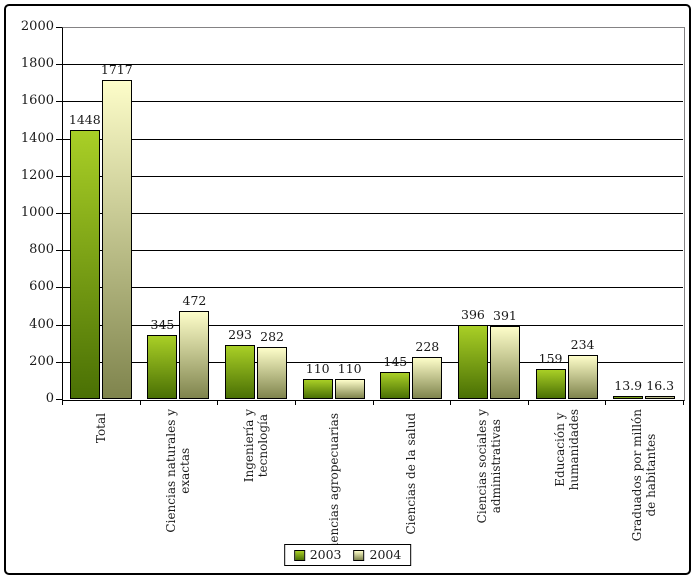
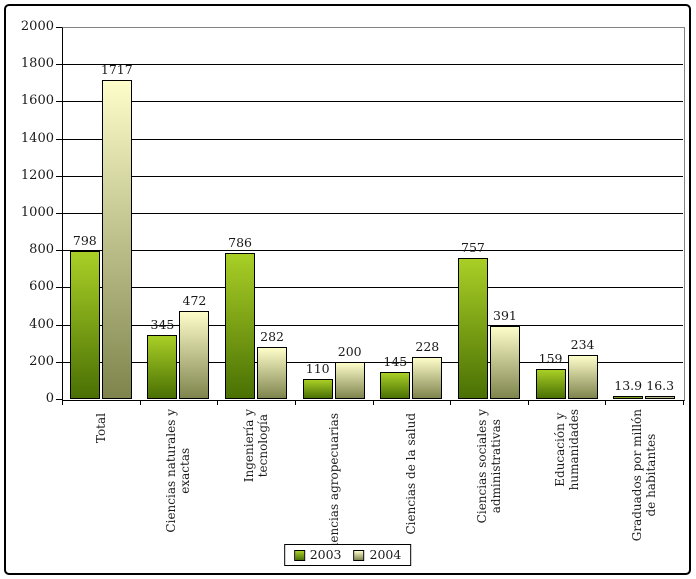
2003/Total: 1448 -> 798
2003/Ingeniería y tecnología: 293 -> 786
2004/Ciencias agropecuarias: 110 -> 200
2003/Ciencias sociales y administrativas: 396 -> 757
